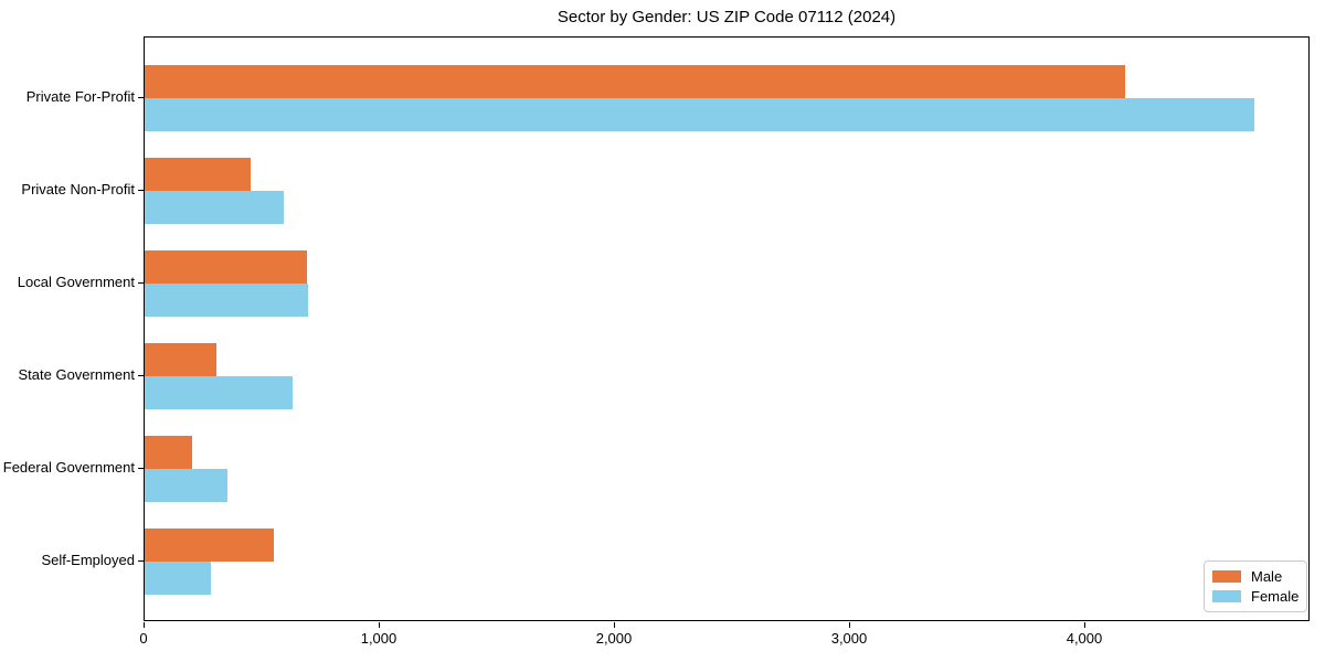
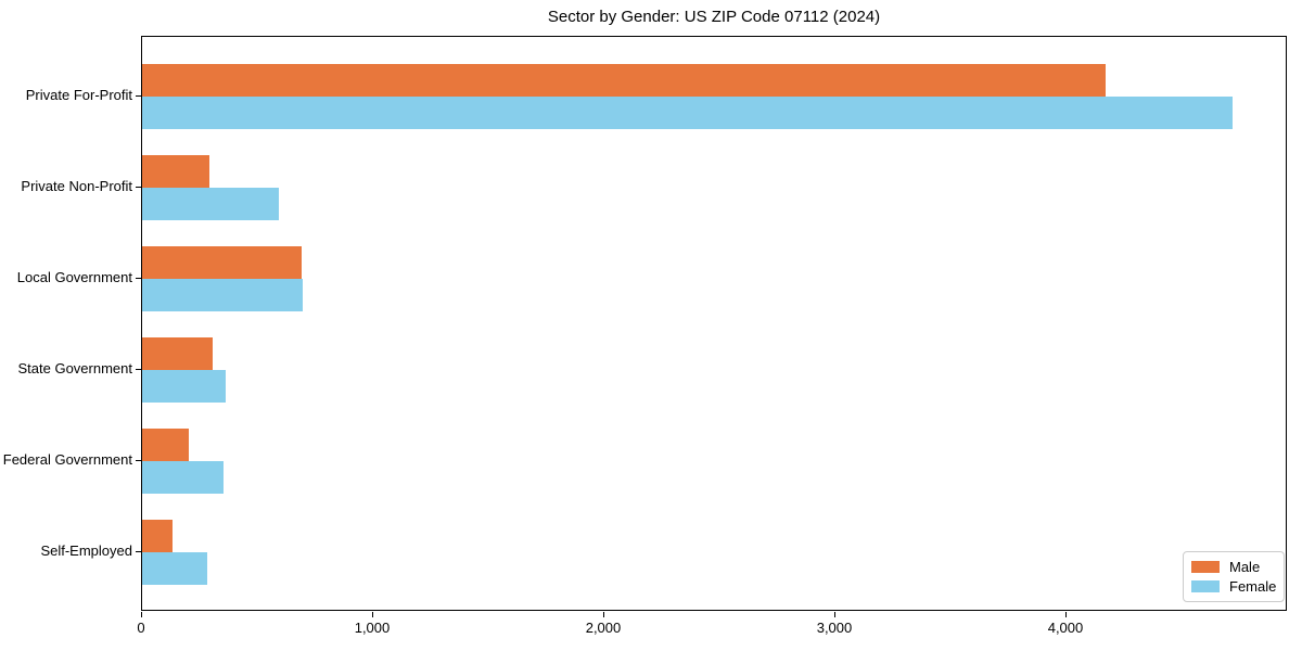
Male/Private Non-Profit: 450 -> 290
Female/State Government: 630 -> 360
Male/Self-Employed: 550 -> 130
